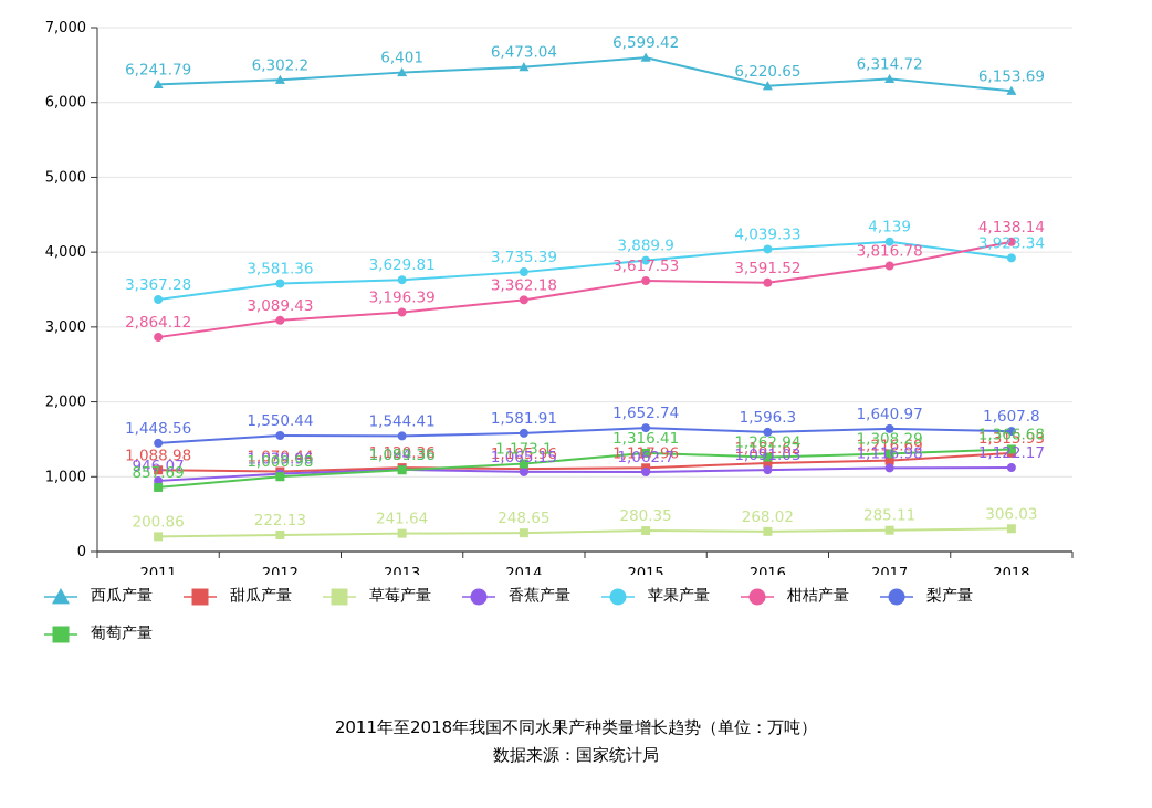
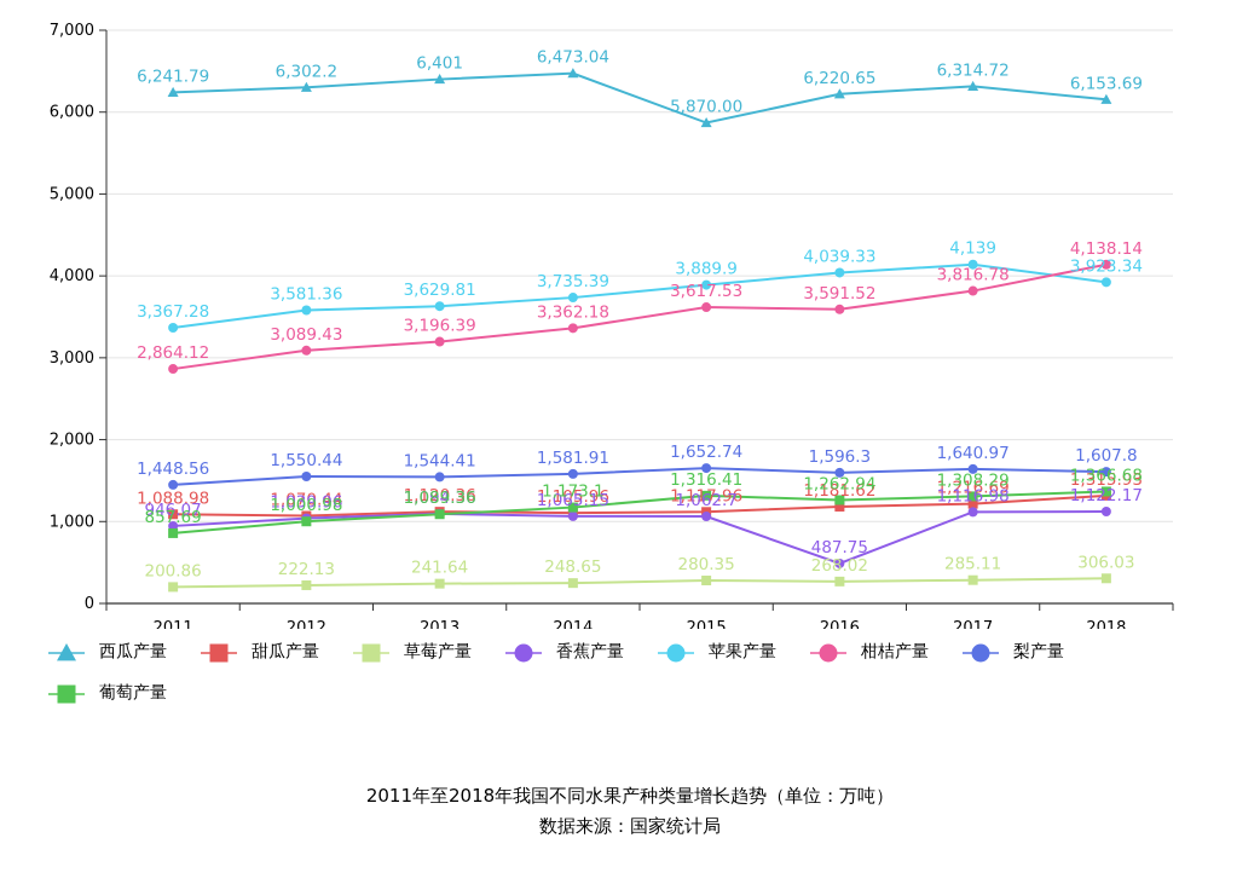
西瓜产量/2015: 6,599.42 -> 5,870.00
香蕉产量/2016: 1,091.03 -> 487.75
